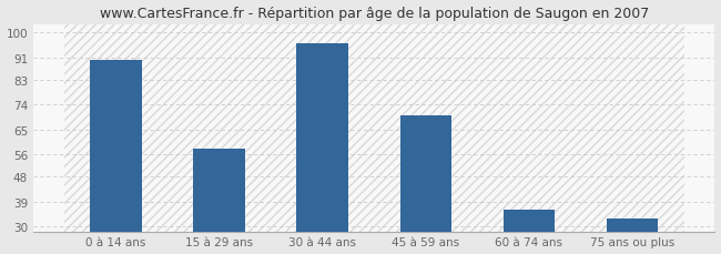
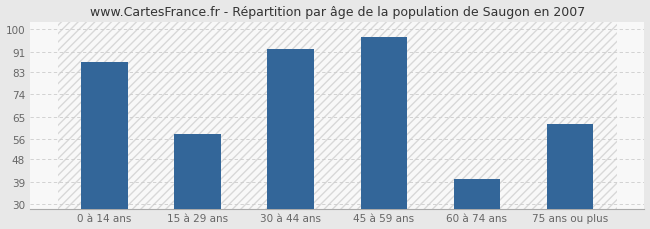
0 à 14 ans: 90 -> 87
30 à 44 ans: 96 -> 92
45 à 59 ans: 70 -> 97
60 à 74 ans: 36 -> 40
75 ans ou plus: 33 -> 62
